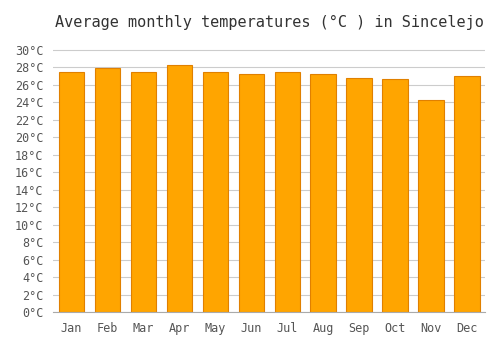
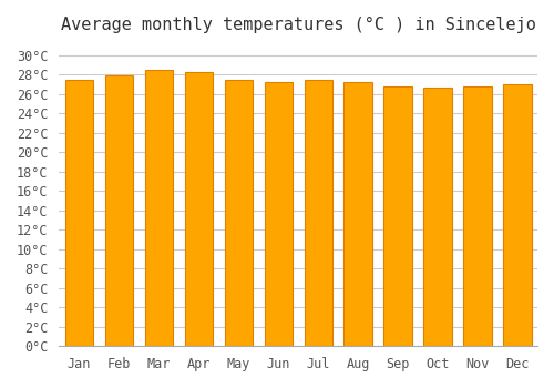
Mar: 27.4°C -> 28.5°C
Nov: 24.2°C -> 26.8°C
